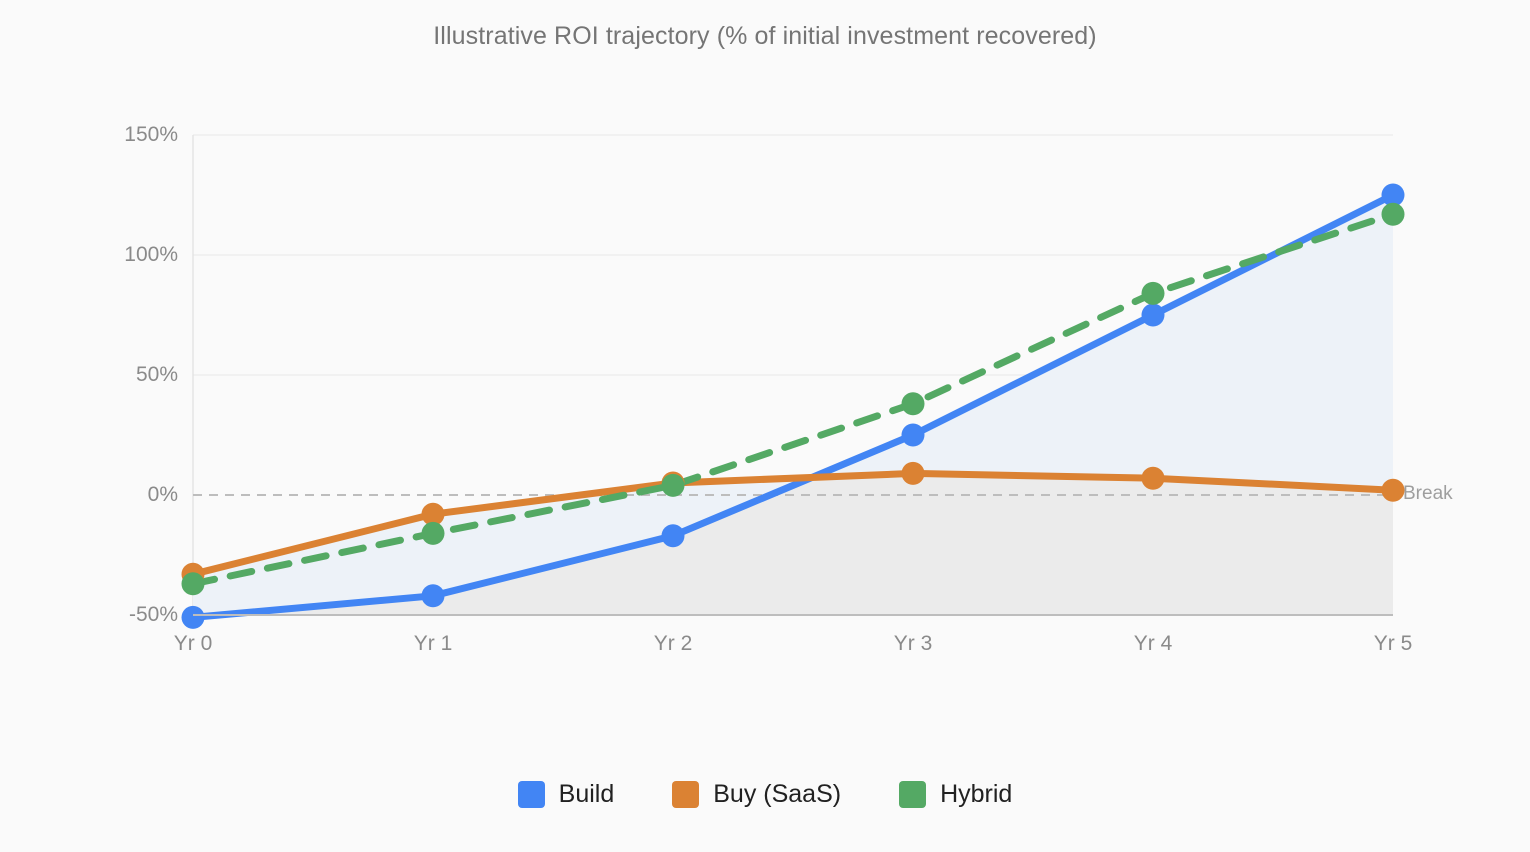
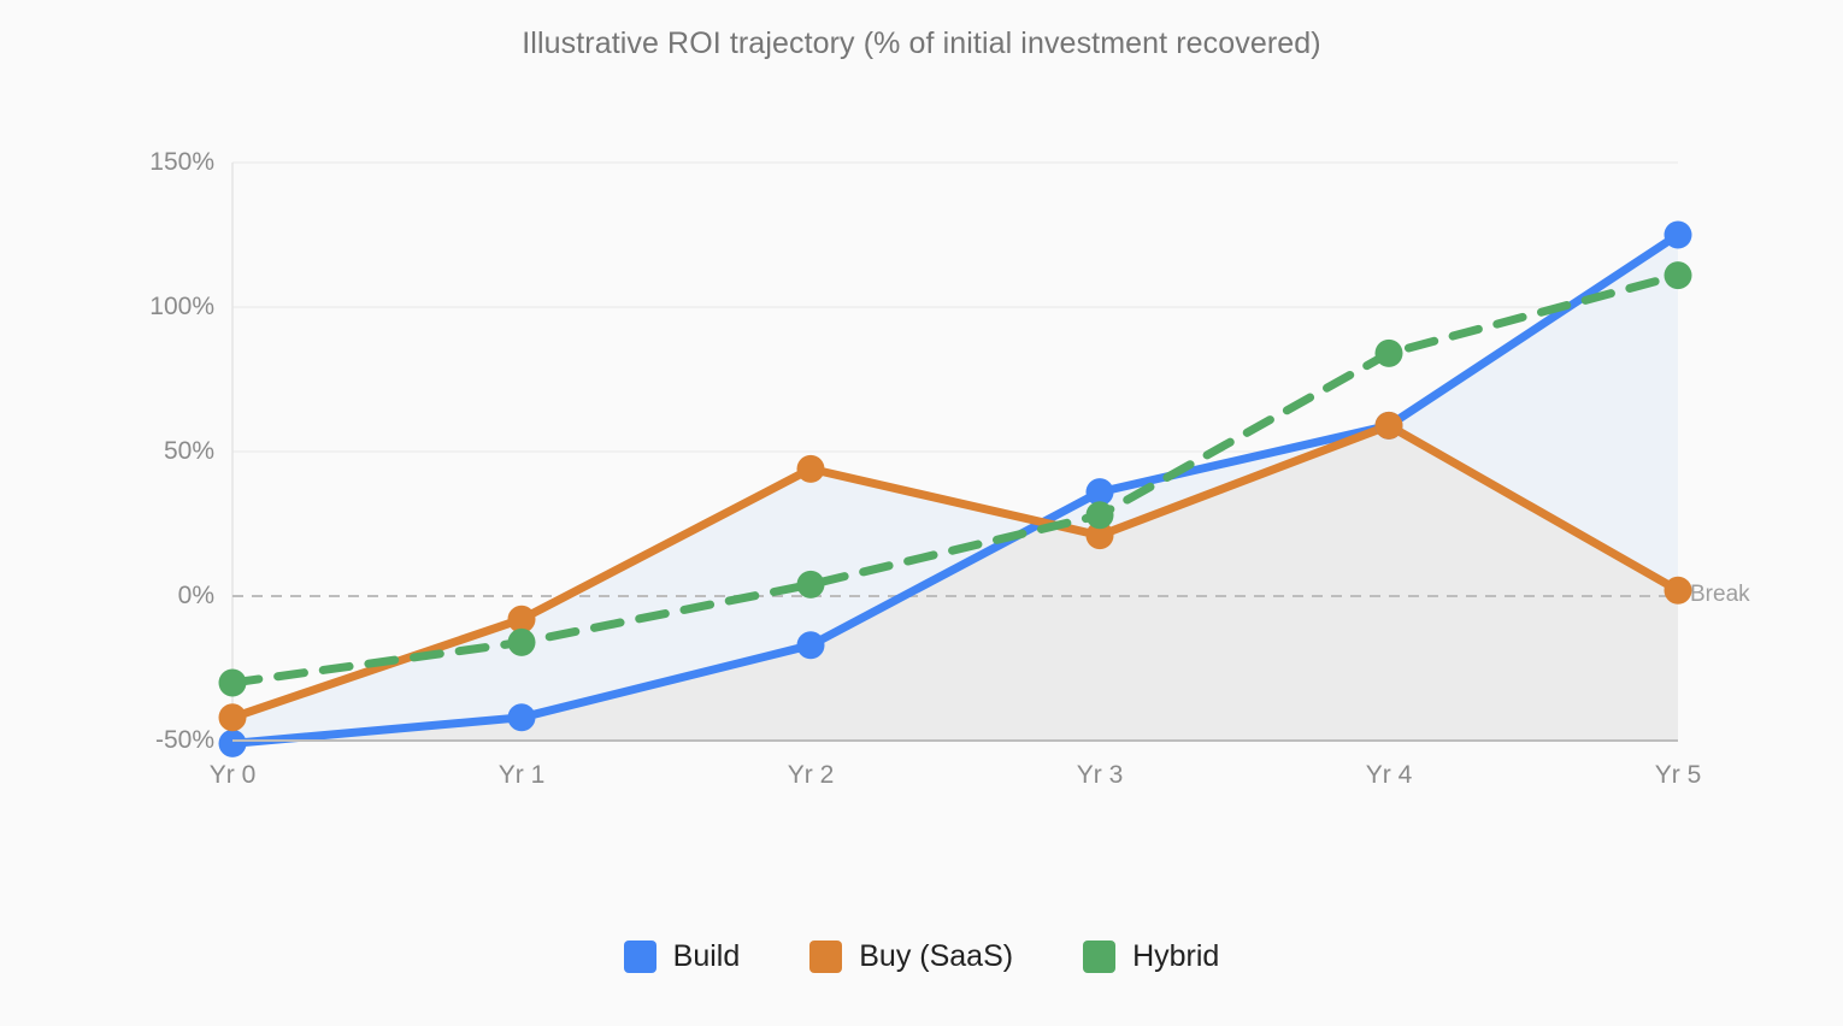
Buy (SaaS)/Yr 0: -33% -> -42%
Hybrid/Yr 0: -37% -> -30%
Buy (SaaS)/Yr 2: 5% -> 44%
Build/Yr 3: 25% -> 36%
Buy (SaaS)/Yr 3: 9% -> 21%
Hybrid/Yr 3: 38% -> 28%
Build/Yr 4: 75% -> 59%
Buy (SaaS)/Yr 4: 7% -> 59%
Hybrid/Yr 5: 117% -> 111%
